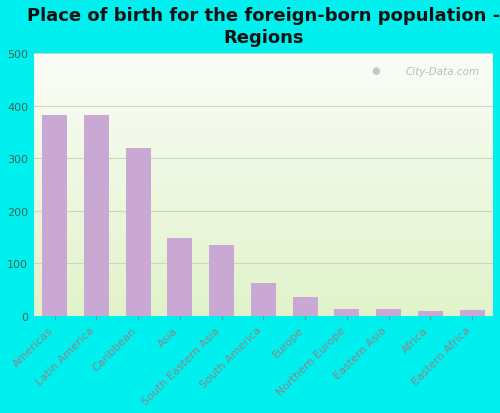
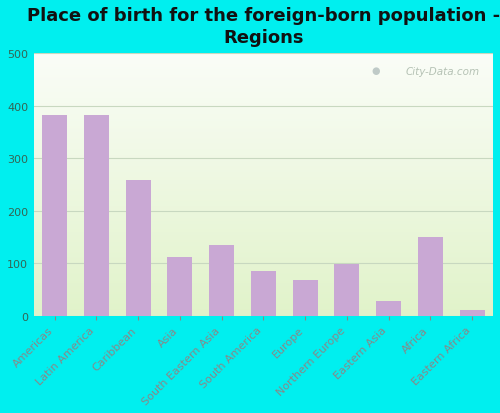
Caribbean: 320 -> 258
Asia: 148 -> 112
South America: 62 -> 84
Europe: 35 -> 68
Northern Europe: 13 -> 98
Eastern Asia: 13 -> 28
Africa: 9 -> 150
